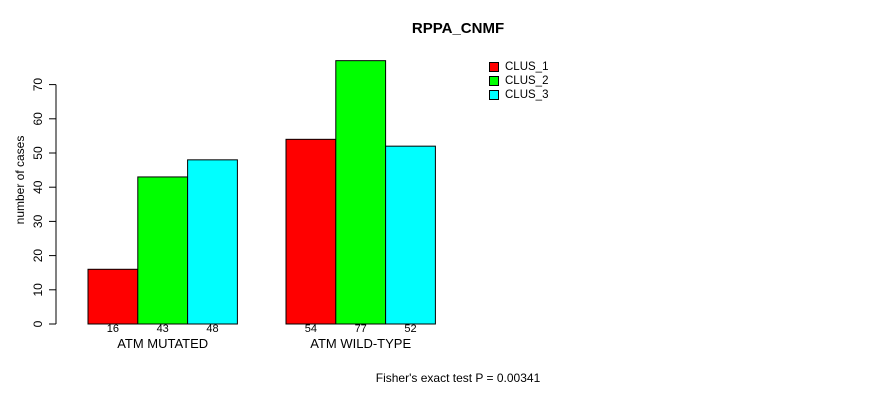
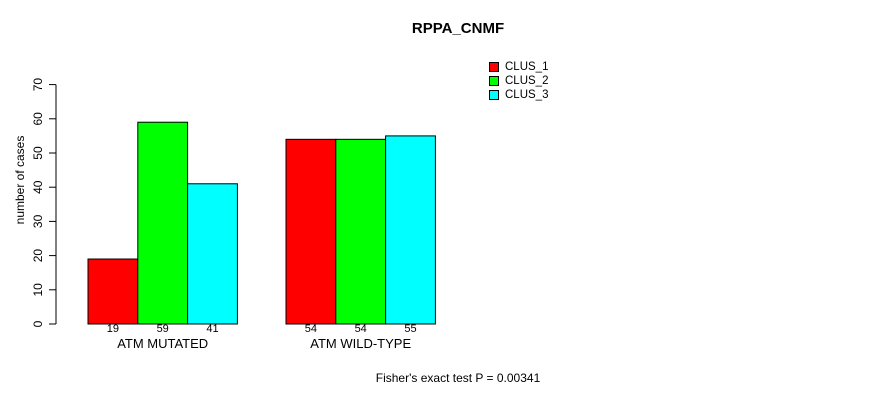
CLUS_1/ATM MUTATED: 16 -> 19
CLUS_2/ATM MUTATED: 43 -> 59
CLUS_3/ATM MUTATED: 48 -> 41
CLUS_2/ATM WILD-TYPE: 77 -> 54
CLUS_3/ATM WILD-TYPE: 52 -> 55
